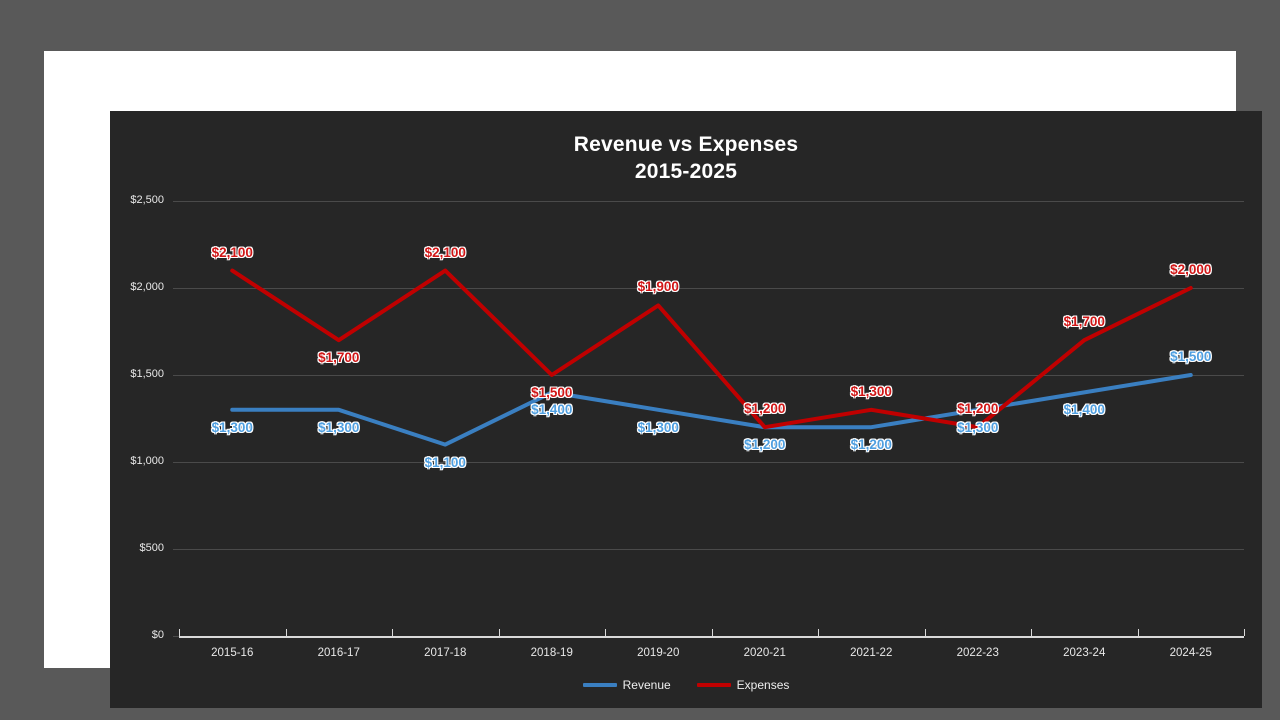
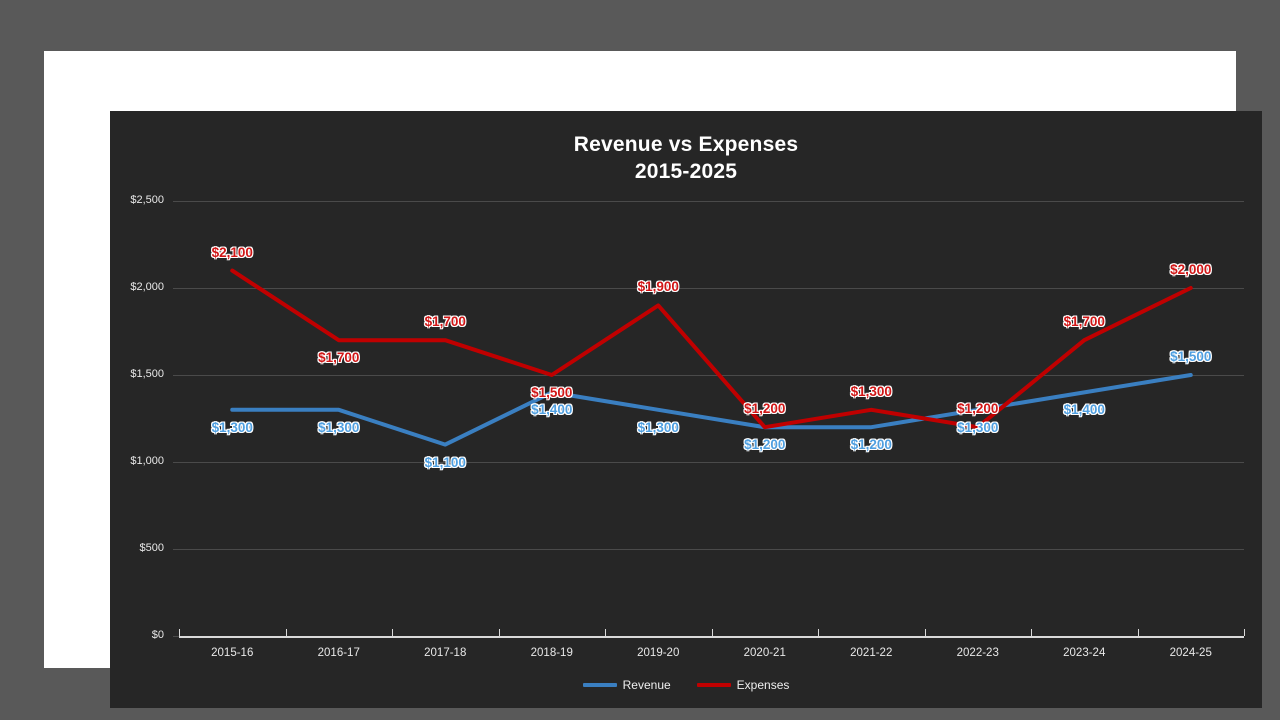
Expenses/2017-18: $2,100 -> $1,700
